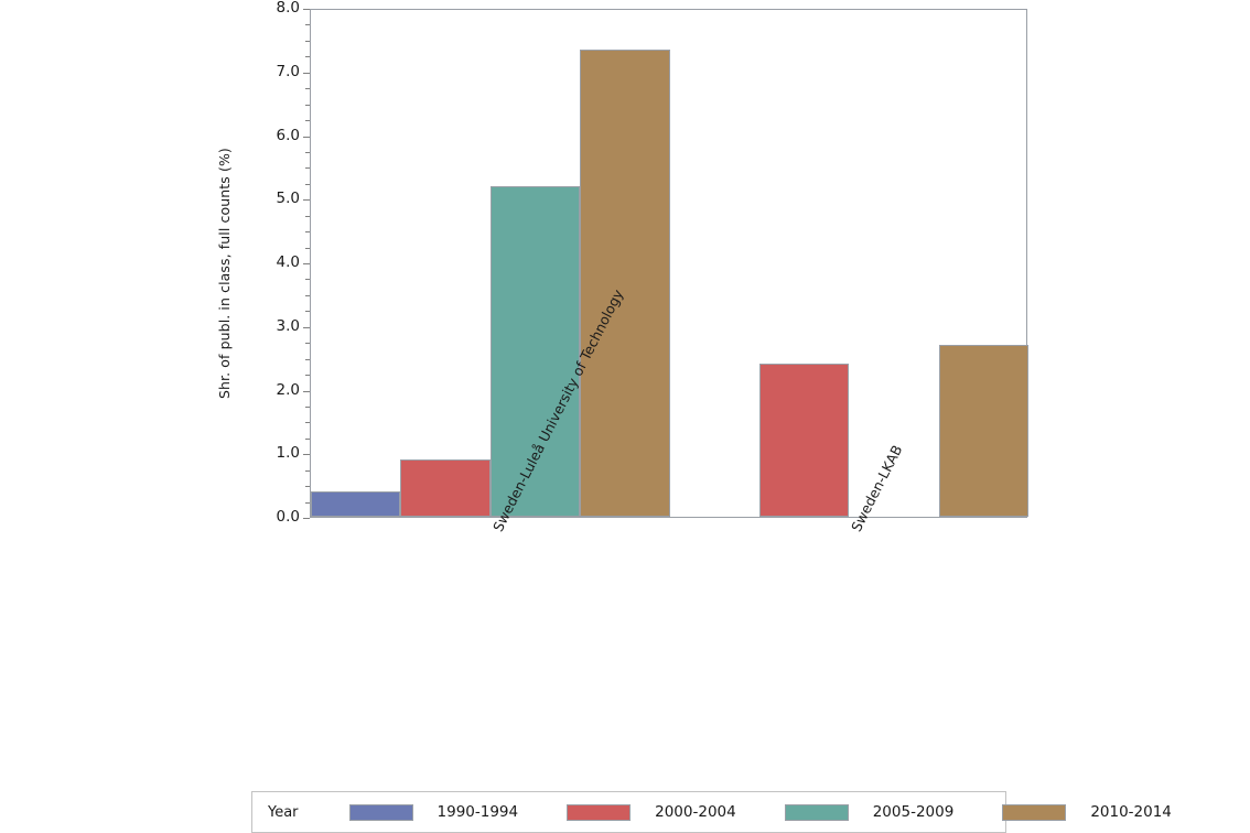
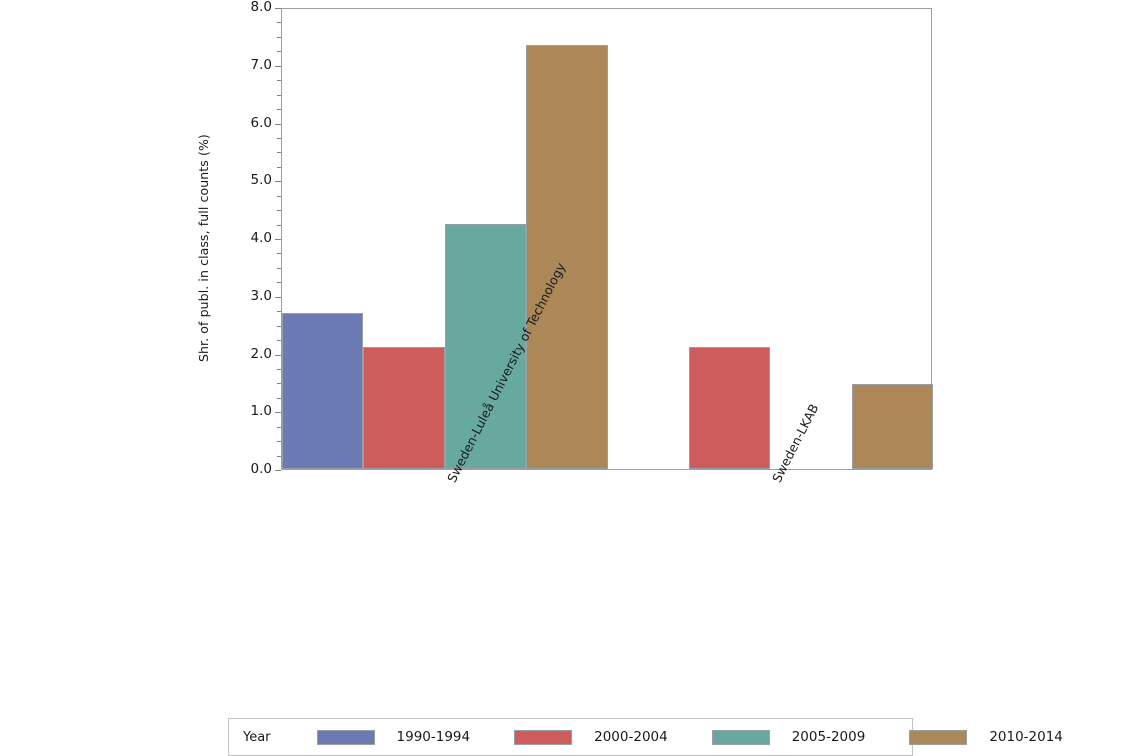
1990-1994/Sweden-Luleå University of Technology: 0.4 -> 2.7
2000-2004/Sweden-Luleå University of Technology: 0.9 -> 2.1
2005-2009/Sweden-Luleå University of Technology: 5.2 -> 4.2
2000-2004/Sweden-LKAB: 2.4 -> 2.1
2010-2014/Sweden-LKAB: 2.7 -> 1.5
